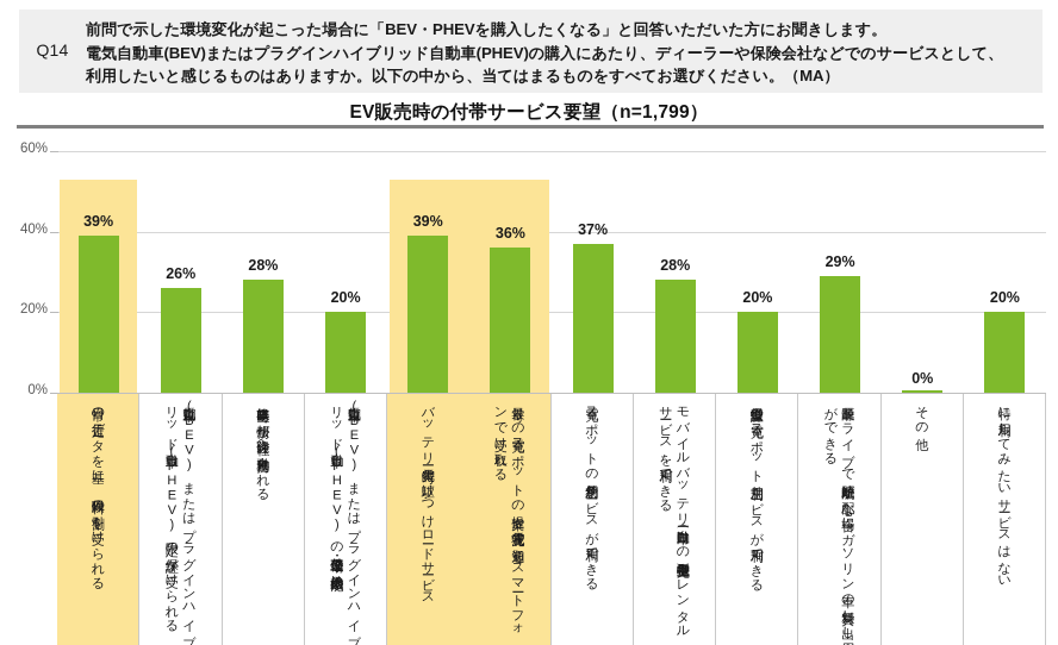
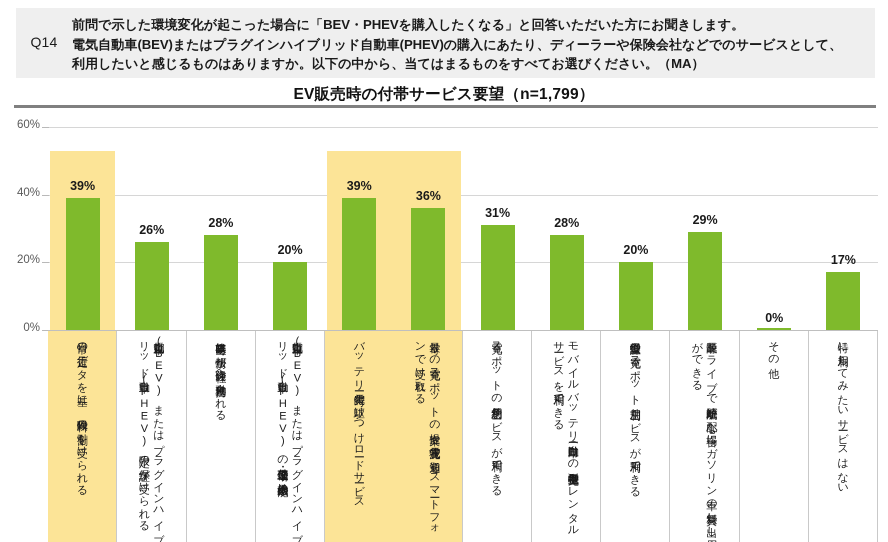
充電スポットの利用予約サービスが利用できる: 37% -> 31%
特に利用してみたいサービスはない: 20% -> 17%
